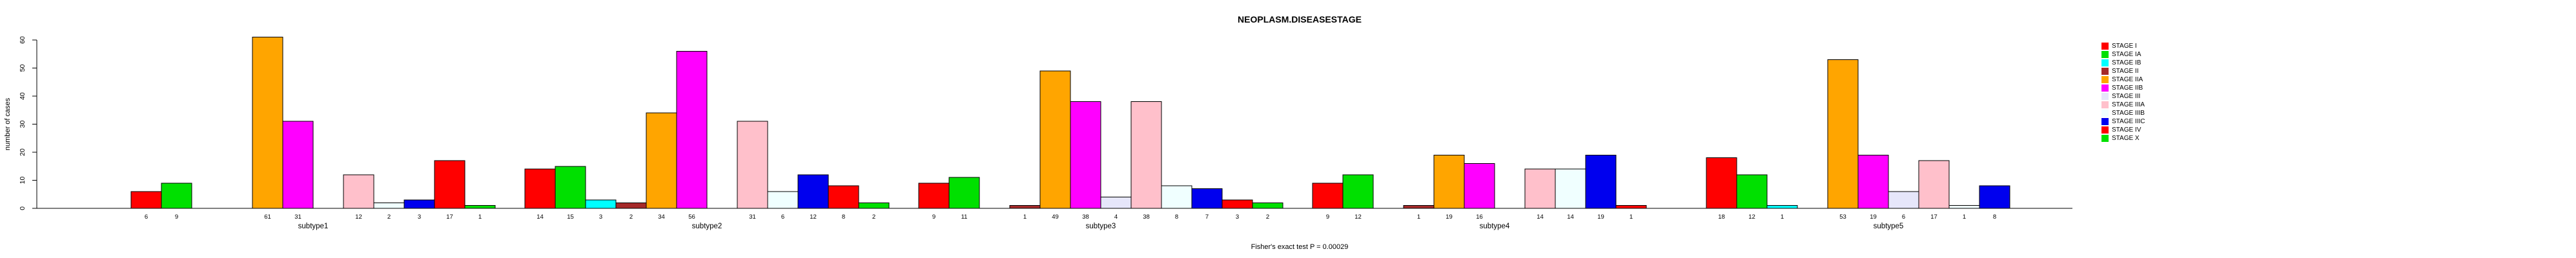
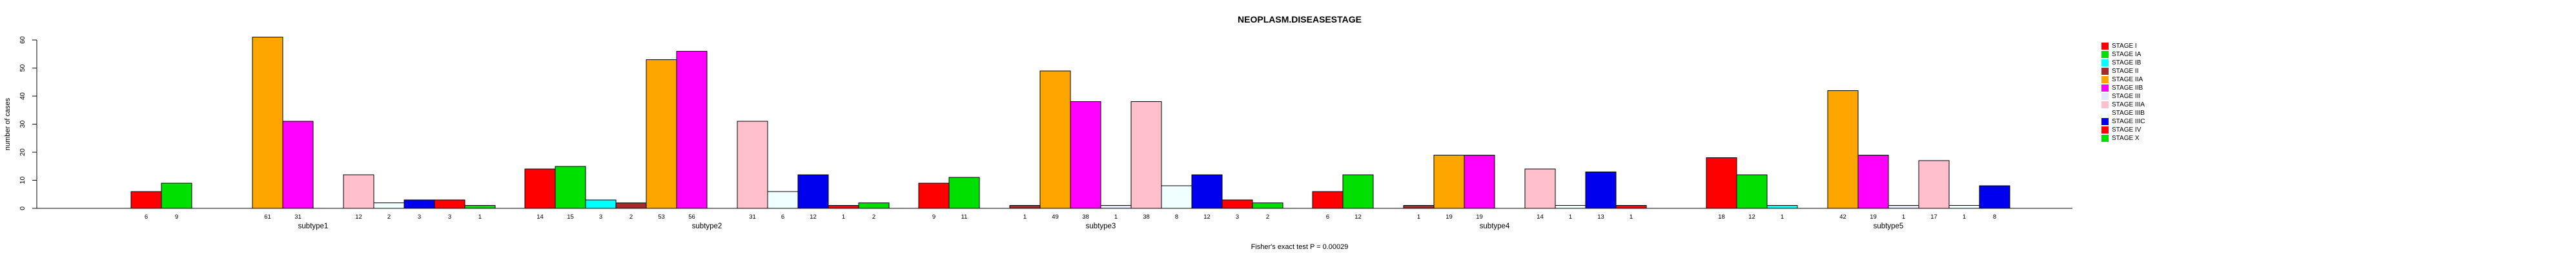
STAGE IV/subtype1: 17 -> 3
STAGE IIA/subtype2: 34 -> 53
STAGE IV/subtype2: 8 -> 1
STAGE III/subtype3: 4 -> 1
STAGE IIIC/subtype3: 7 -> 12
STAGE I/subtype4: 9 -> 6
STAGE IIB/subtype4: 16 -> 19
STAGE IIIB/subtype4: 14 -> 1
STAGE IIIC/subtype4: 19 -> 13
STAGE IIA/subtype5: 53 -> 42
STAGE III/subtype5: 6 -> 1
